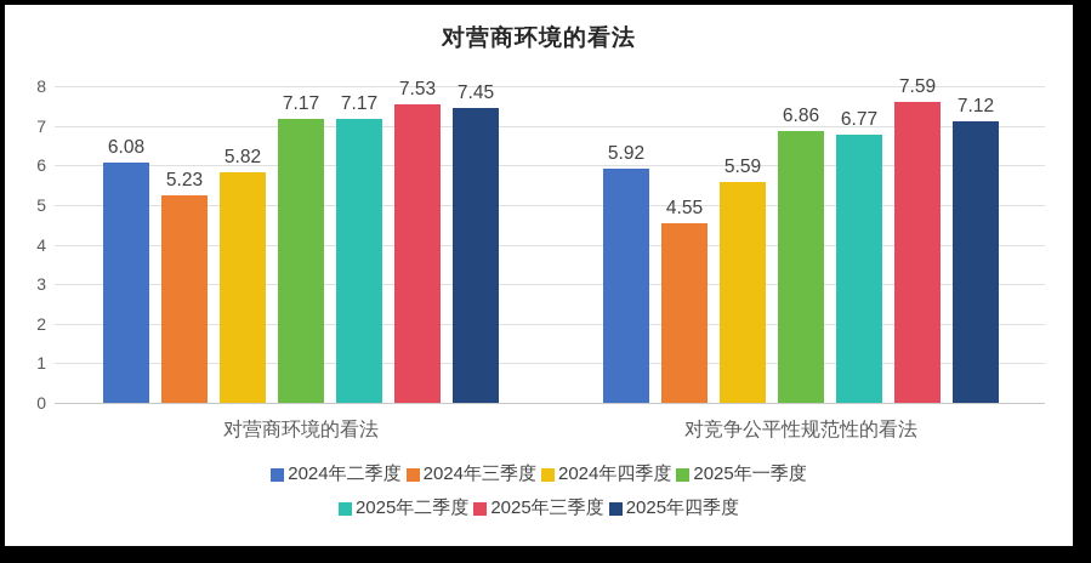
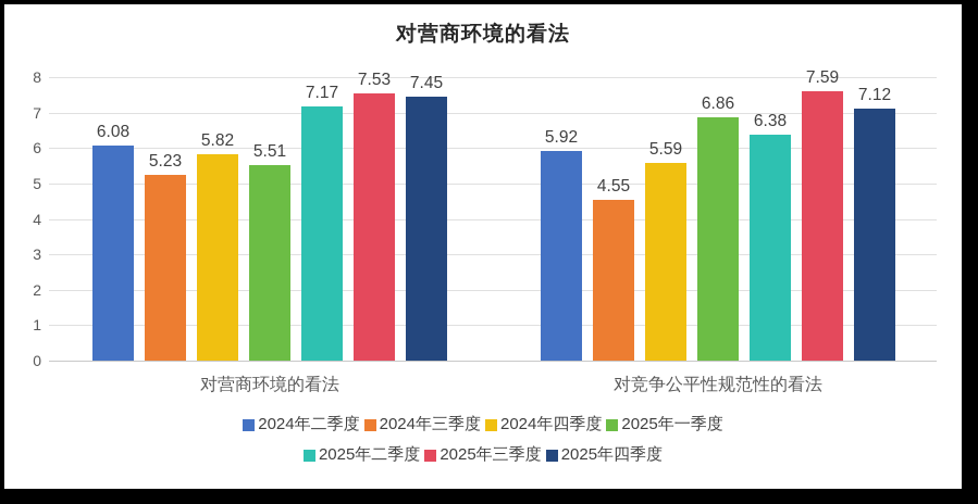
2025年一季度/对营商环境的看法: 7.17 -> 5.51
2025年二季度/对竞争公平性规范性的看法: 6.77 -> 6.38
